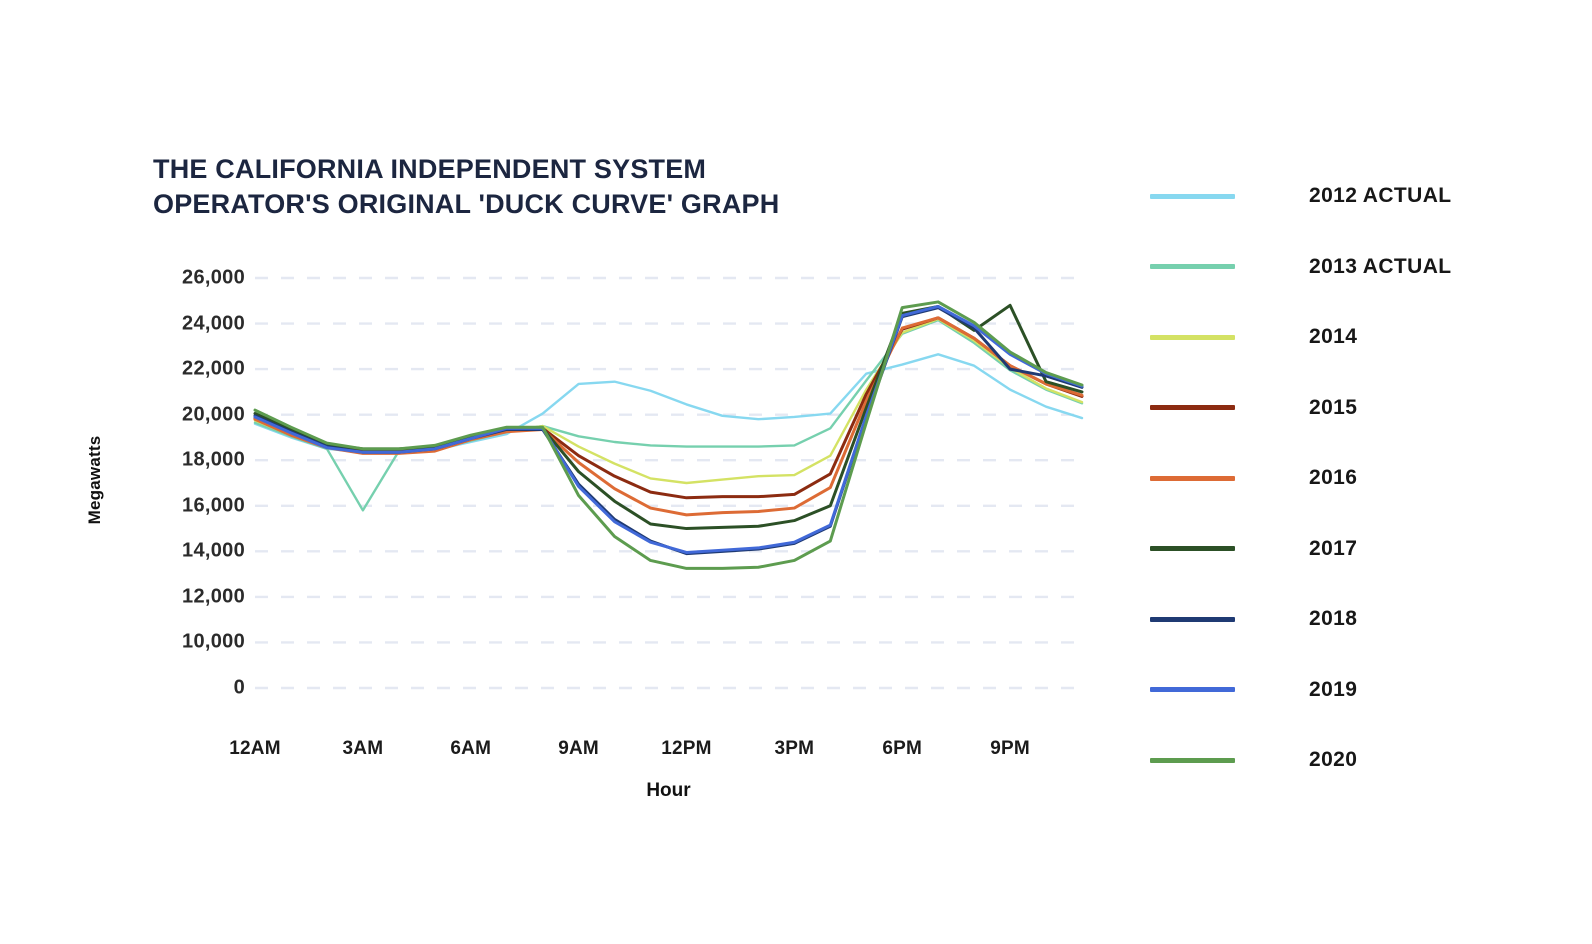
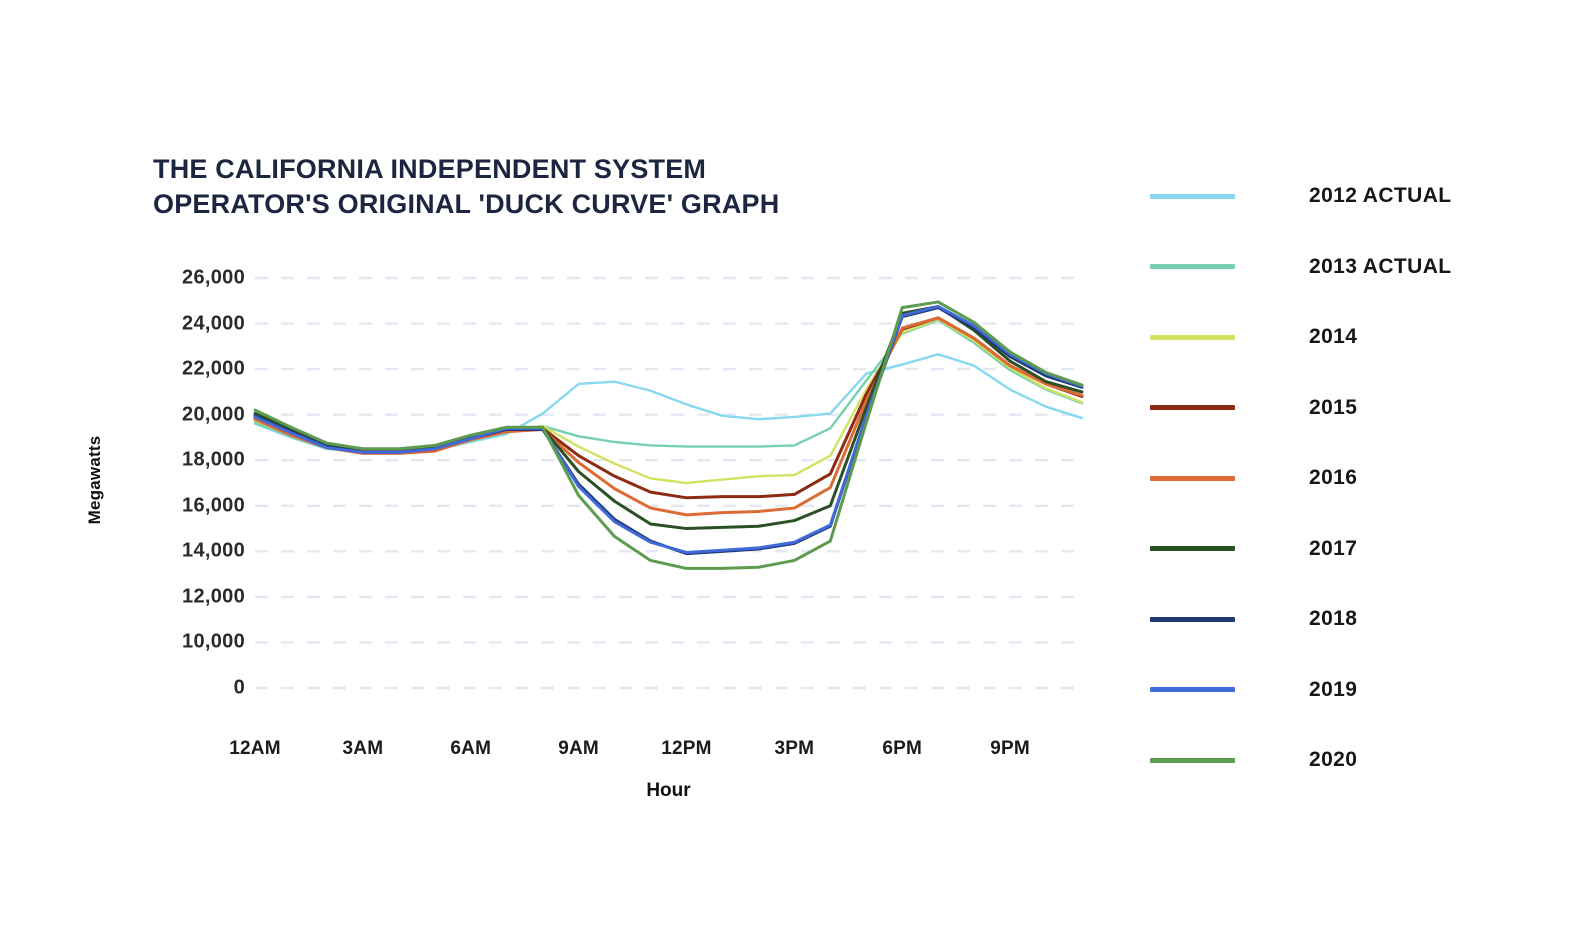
2013 ACTUAL/3AM: 15800 -> 18400
2017/9PM: 24800 -> 22400
2018/9PM: 22000 -> 22600
